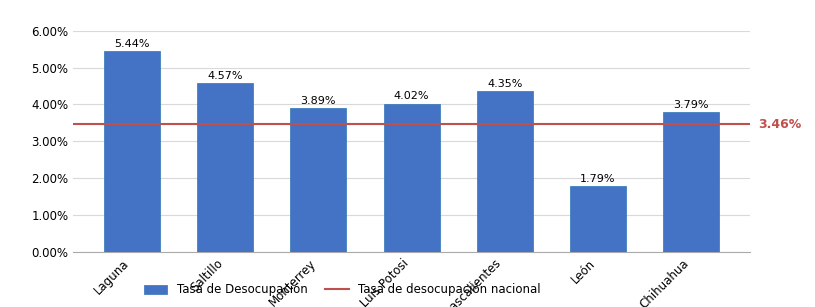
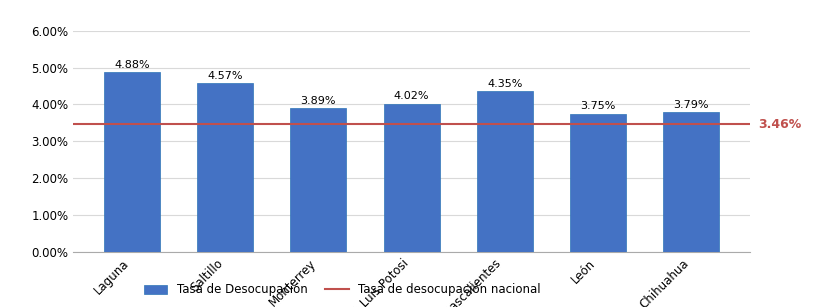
Laguna: 5.44% -> 4.88%
León: 1.79% -> 3.75%
